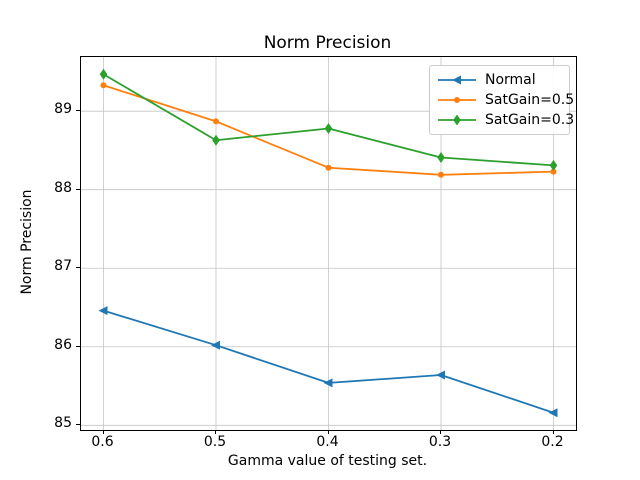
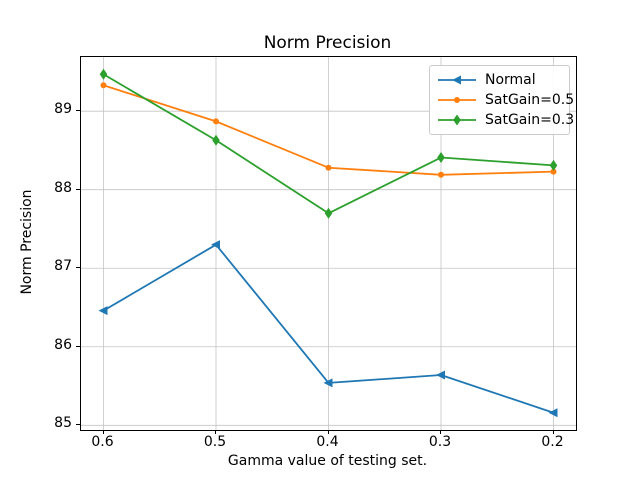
Normal/0.5: 86.0 -> 87.3
SatGain=0.3/0.4: 88.8 -> 87.7
